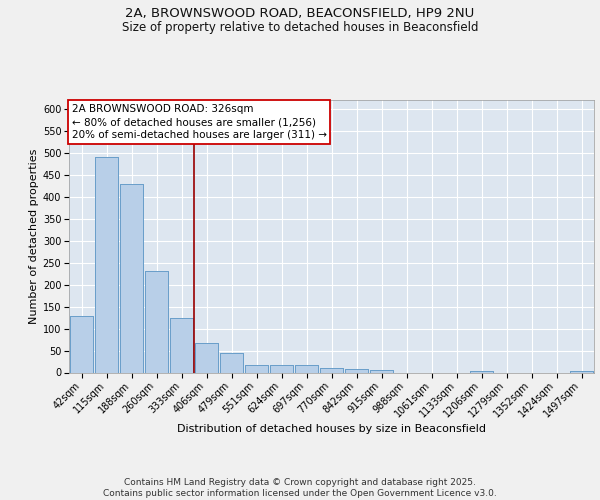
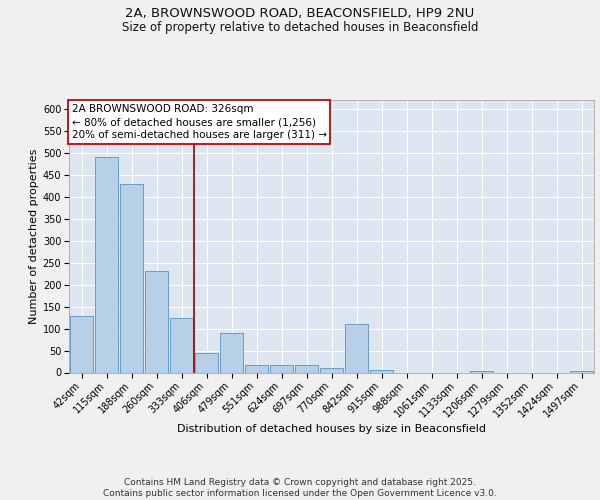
406sqm: 68 -> 45
479sqm: 44 -> 90
842sqm: 7 -> 110
